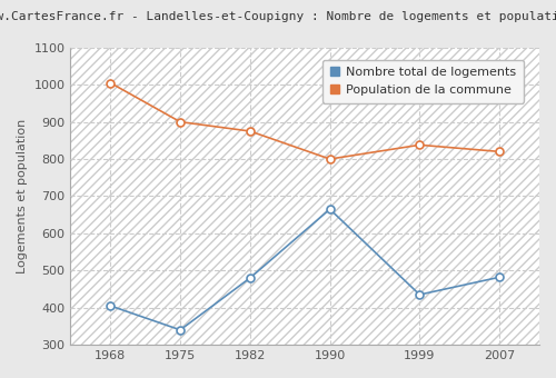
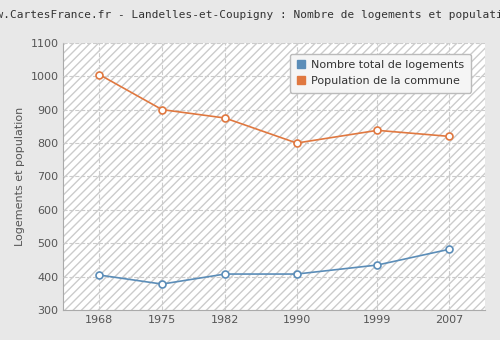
Nombre total de logements/1975: 340 -> 378
Nombre total de logements/1982: 480 -> 408
Nombre total de logements/1990: 665 -> 408
